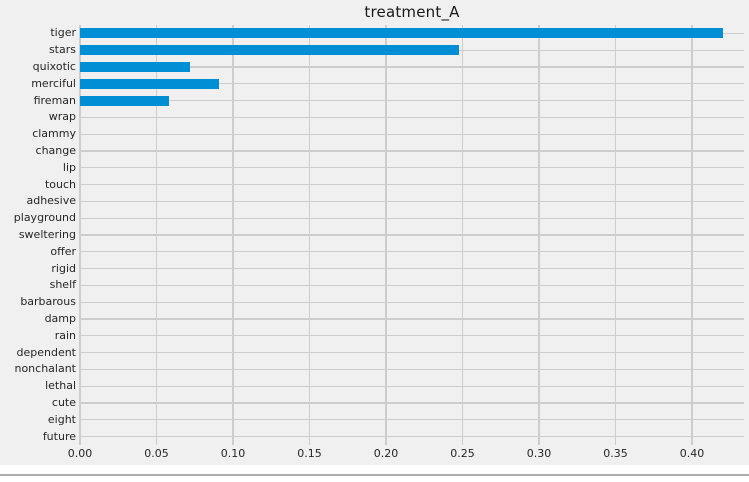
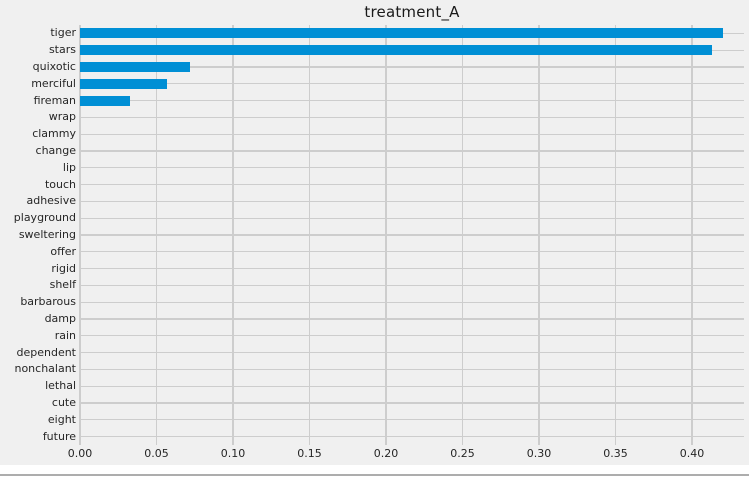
stars: 0.248 -> 0.413
merciful: 0.091 -> 0.057
fireman: 0.058 -> 0.033
